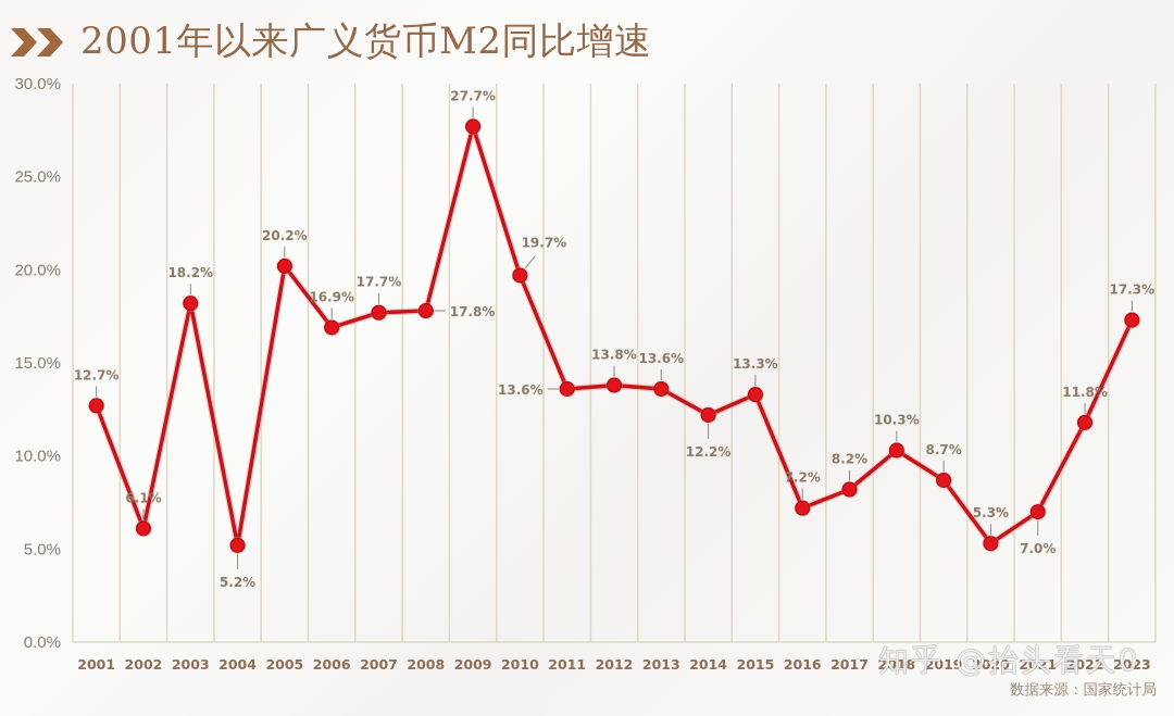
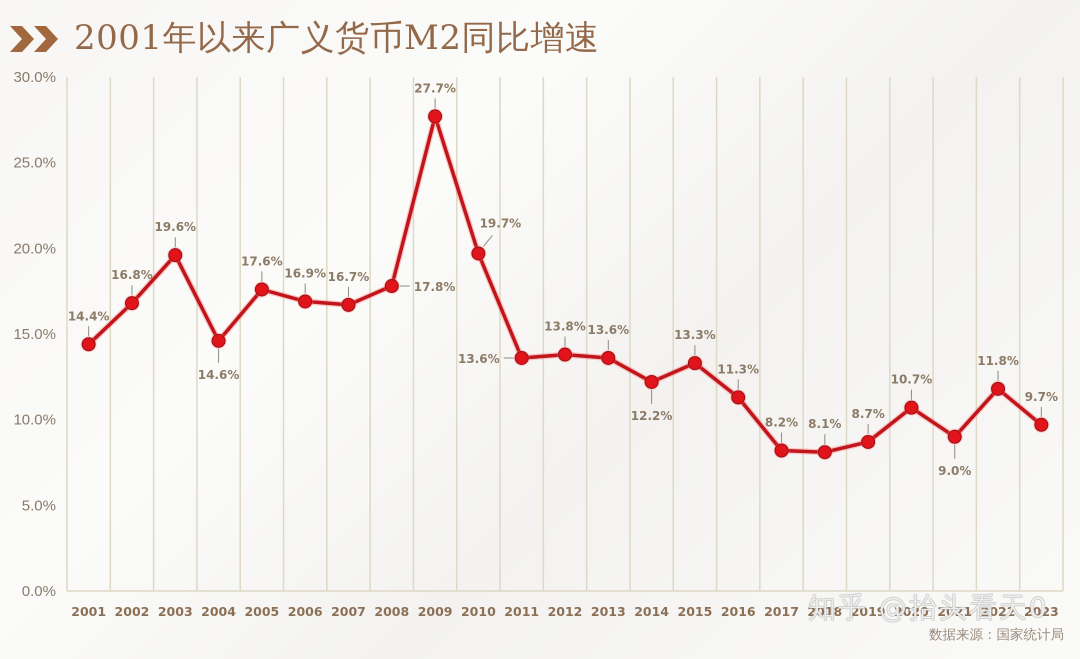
2001: 12.7% -> 14.4%
2002: 6.1% -> 16.8%
2003: 18.2% -> 19.6%
2004: 5.2% -> 14.6%
2005: 20.2% -> 17.6%
2007: 17.7% -> 16.7%
2016: 7.2% -> 11.3%
2018: 10.3% -> 8.1%
2020: 5.3% -> 10.7%
2021: 7.0% -> 9.0%
2023: 17.3% -> 9.7%
